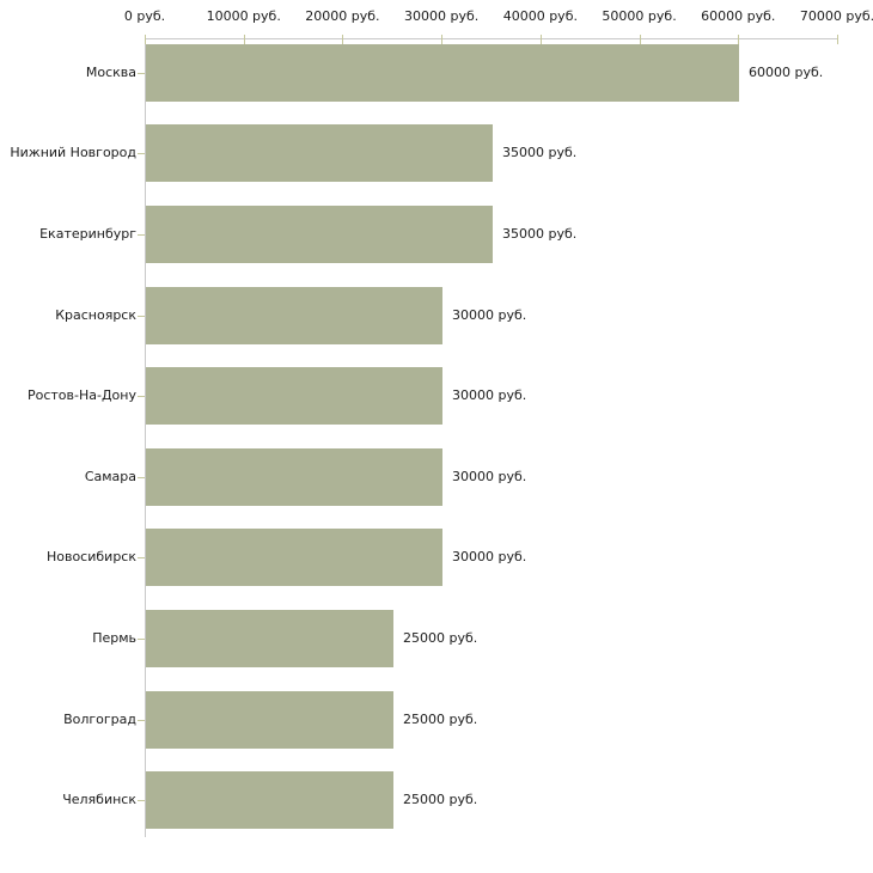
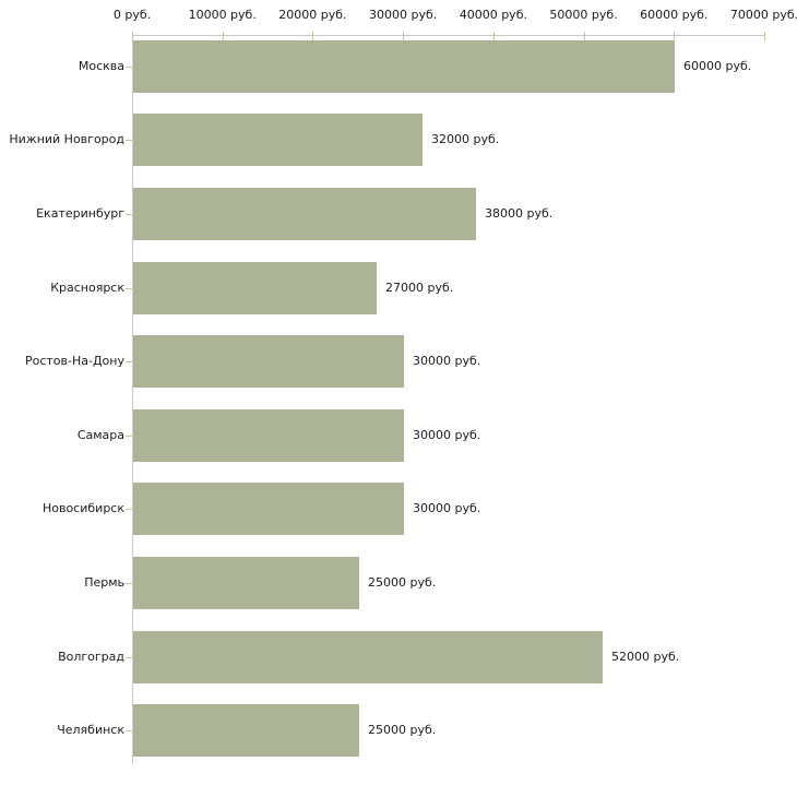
Нижний Новгород: 35000 -> 32000
Екатеринбург: 35000 -> 38000
Красноярск: 30000 -> 27000
Волгоград: 25000 -> 52000
